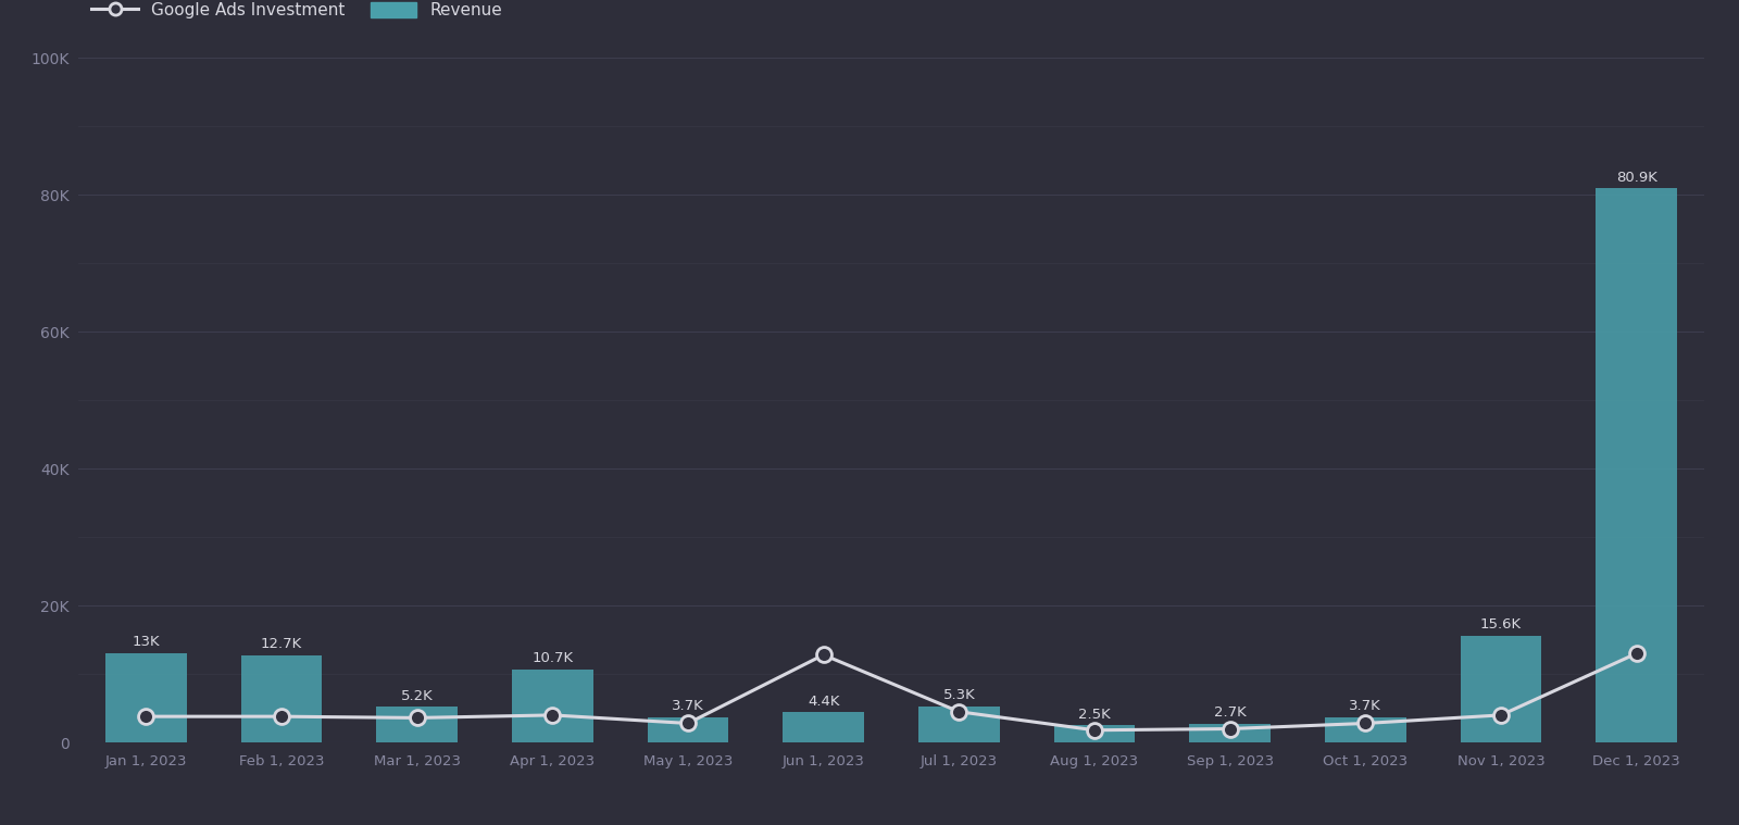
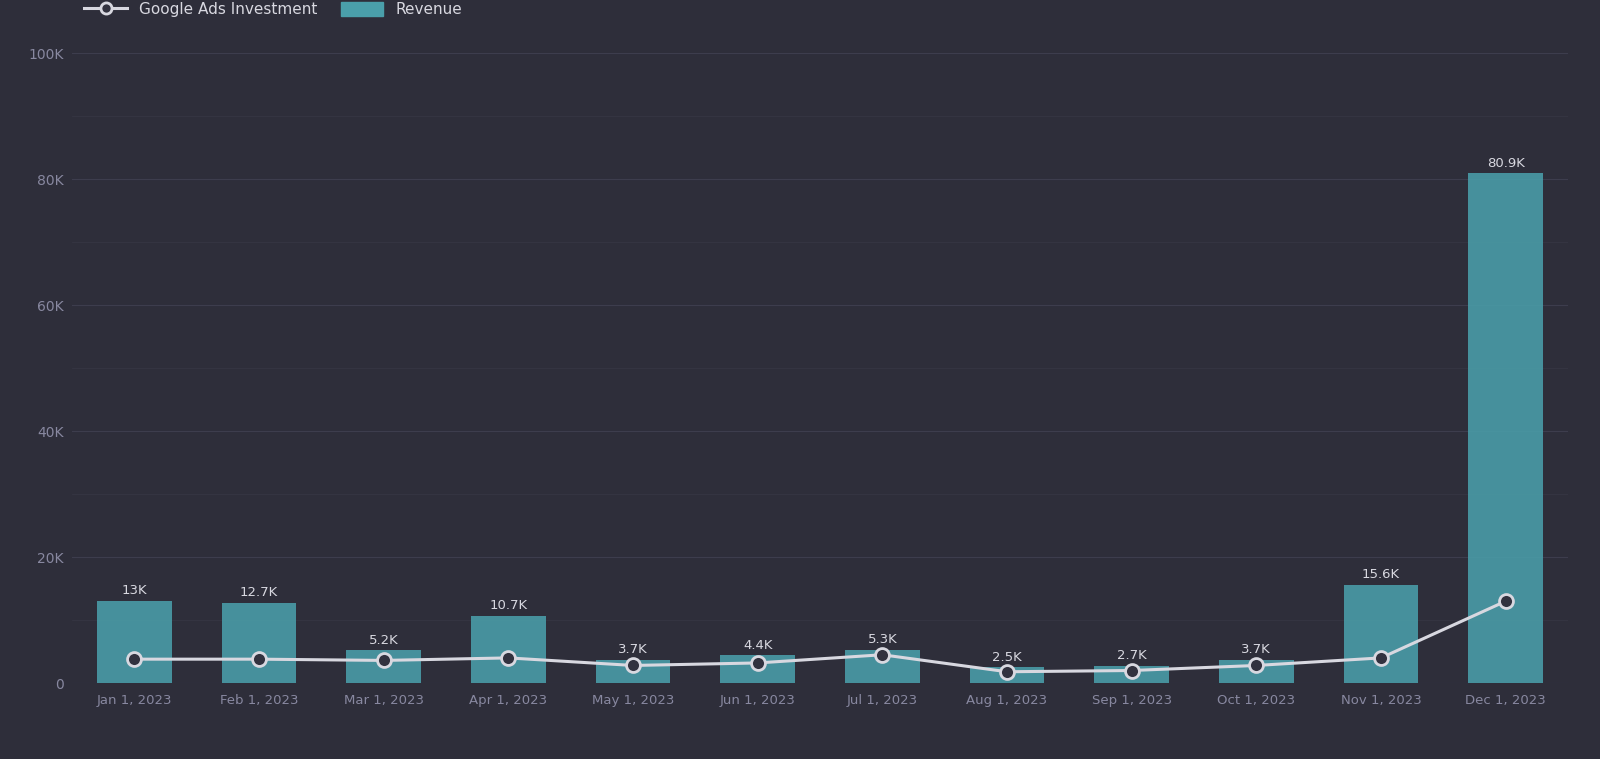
Google Ads Investment/Jun 1, 2023: 12.8K -> 3.2K
